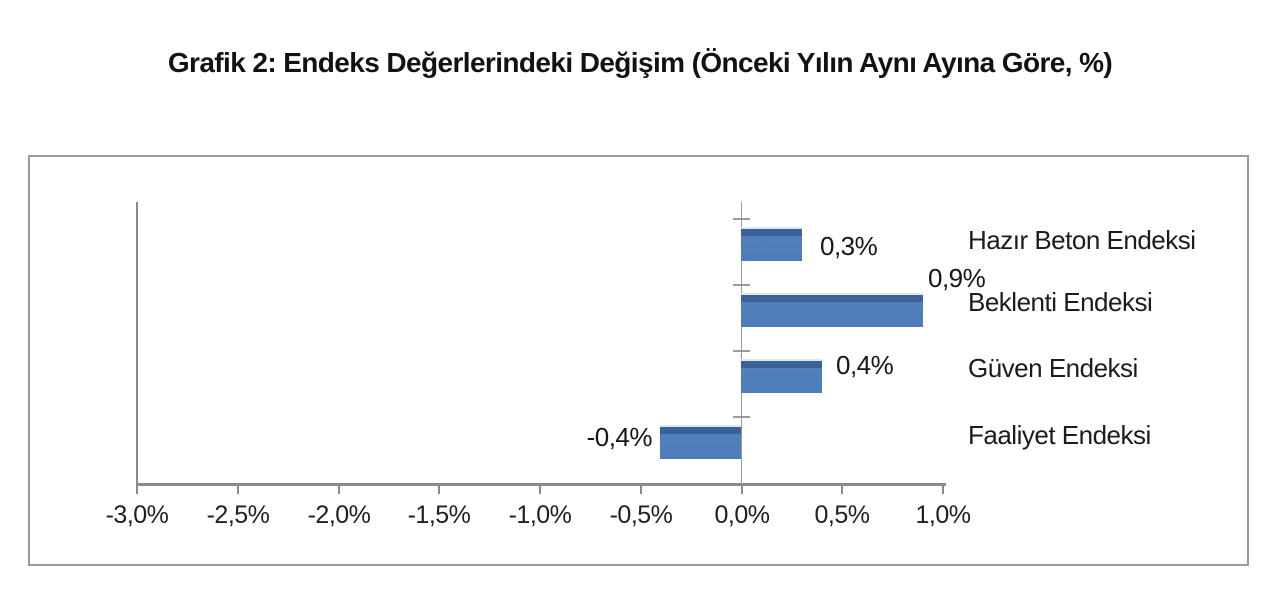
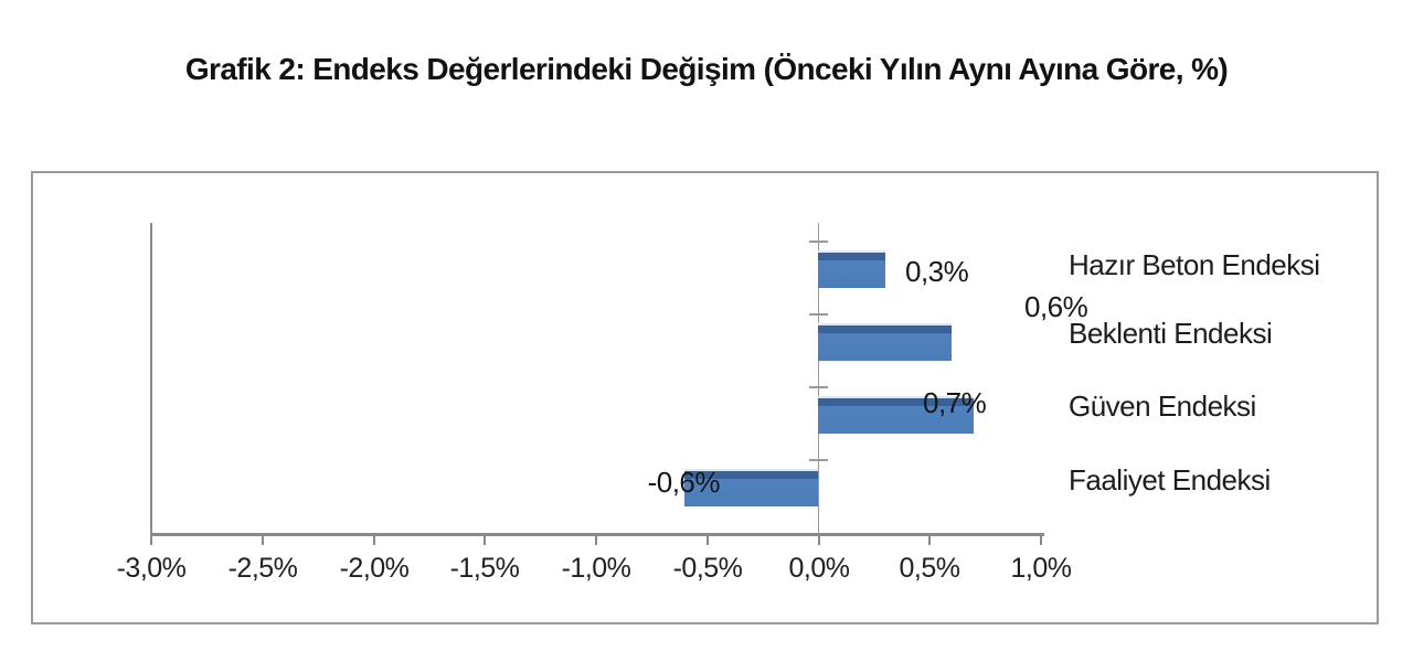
Beklenti Endeksi: 0,9% -> 0,6%
Güven Endeksi: 0,4% -> 0,7%
Faaliyet Endeksi: -0,4% -> -0,6%
